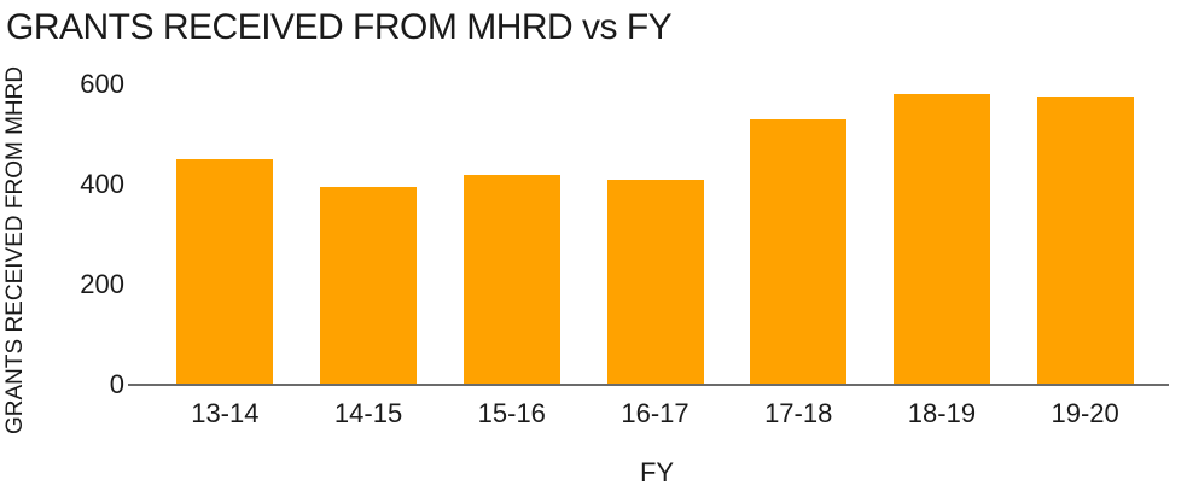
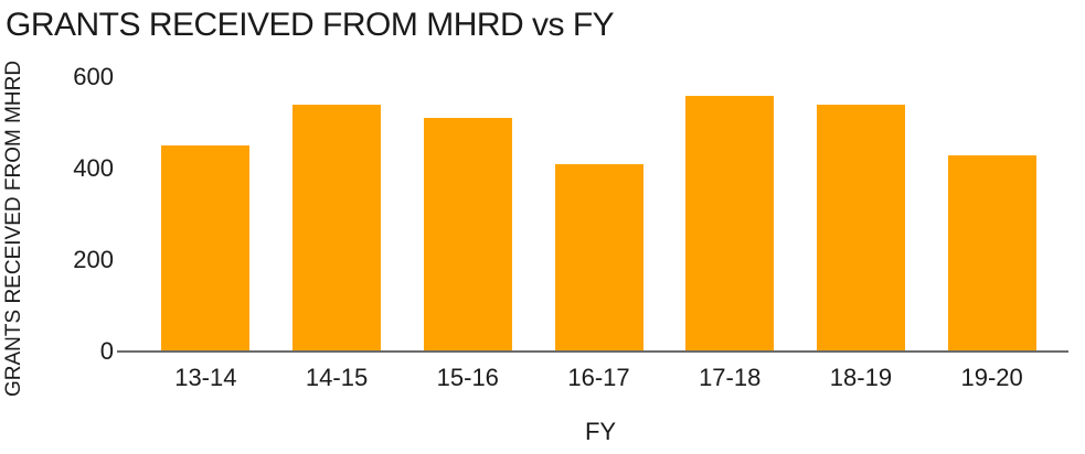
14-15: 400 -> 540
15-16: 420 -> 510
17-18: 530 -> 560
18-19: 580 -> 540
19-20: 580 -> 430
